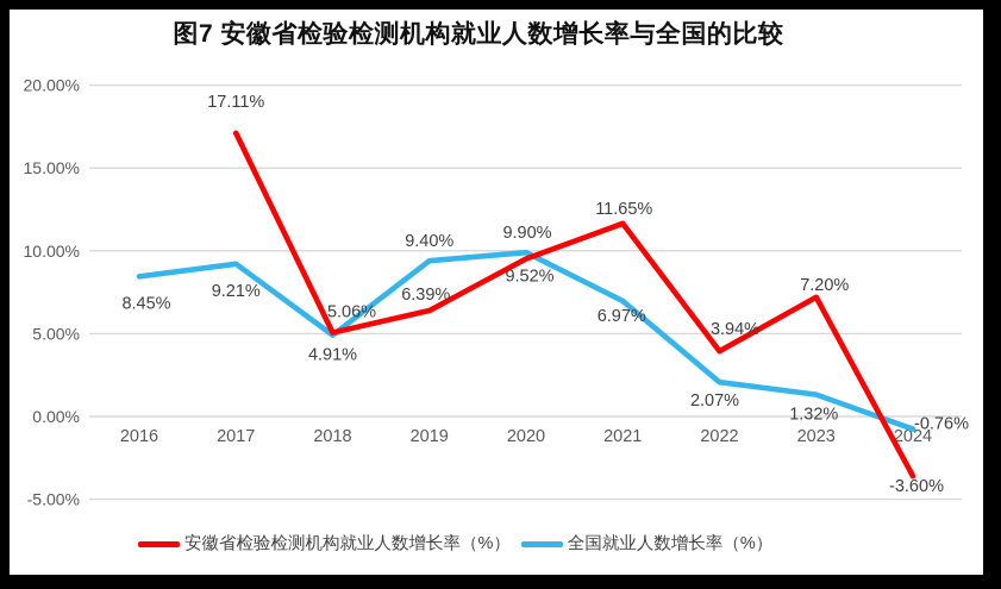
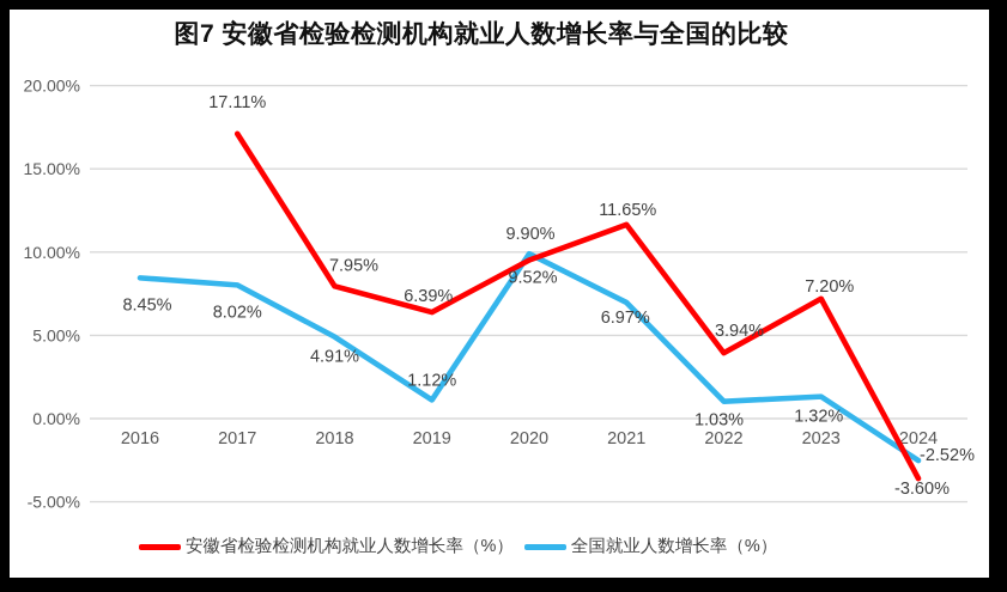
全国就业人数增长率（%）/2017: 9.21% -> 8.02%
安徽省检验检测机构就业人数增长率（%）/2018: 5.06% -> 7.95%
全国就业人数增长率（%）/2019: 9.40% -> 1.12%
全国就业人数增长率（%）/2022: 2.07% -> 1.03%
全国就业人数增长率（%）/2024: -0.76% -> -2.52%
